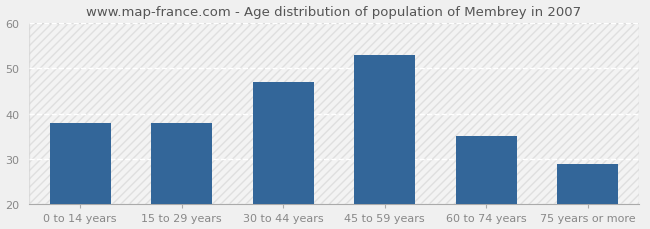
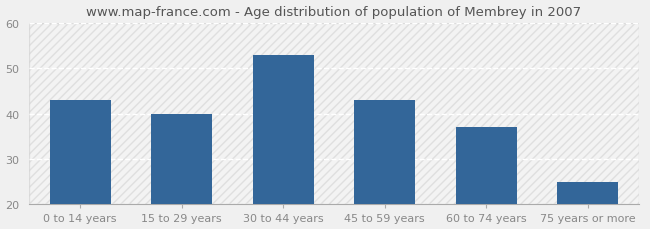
0 to 14 years: 38 -> 43
15 to 29 years: 38 -> 40
30 to 44 years: 47 -> 53
45 to 59 years: 53 -> 43
60 to 74 years: 35 -> 37
75 years or more: 29 -> 25
